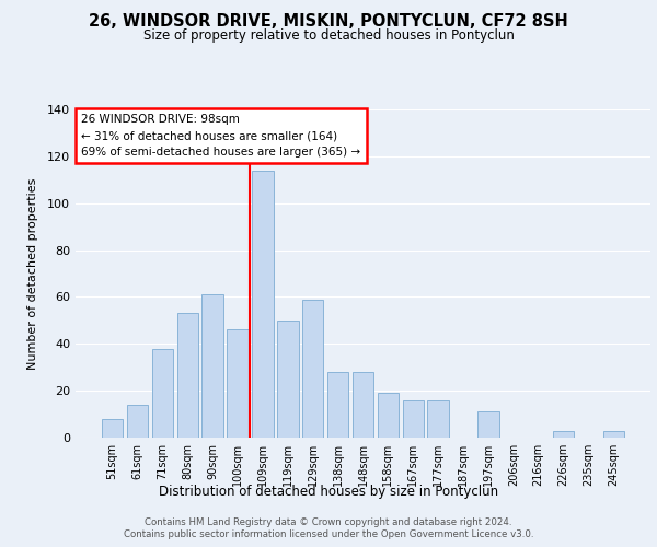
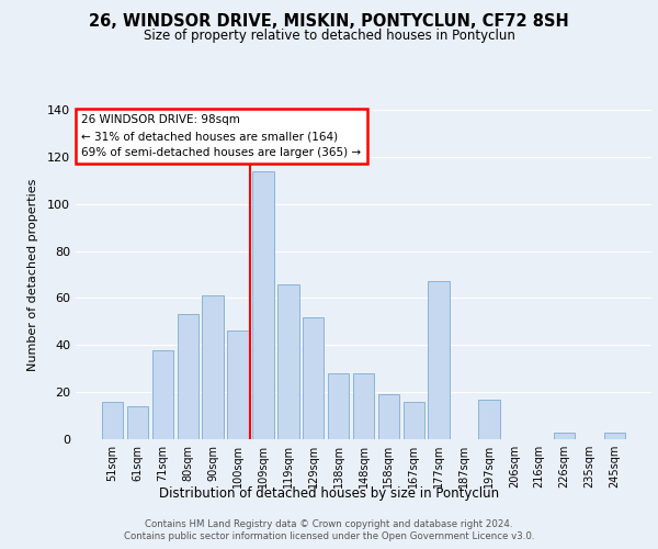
51sqm: 8 -> 16
119sqm: 50 -> 66
129sqm: 59 -> 52
177sqm: 16 -> 67
197sqm: 11 -> 17
